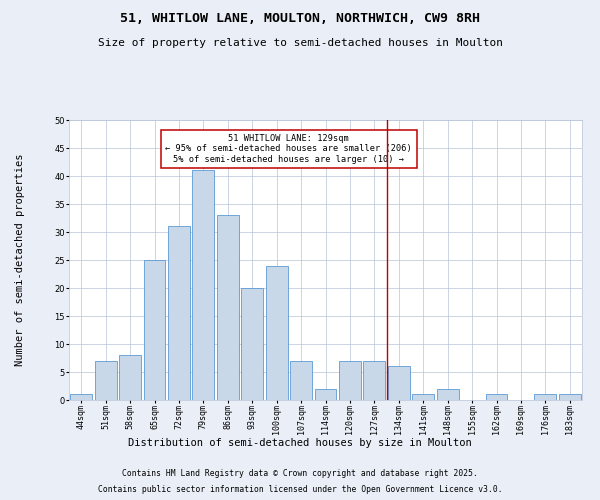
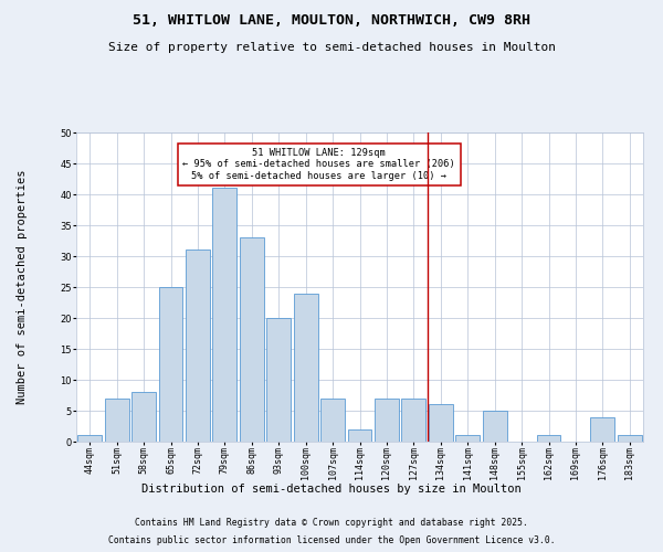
148sqm: 2 -> 5
176sqm: 1 -> 4
